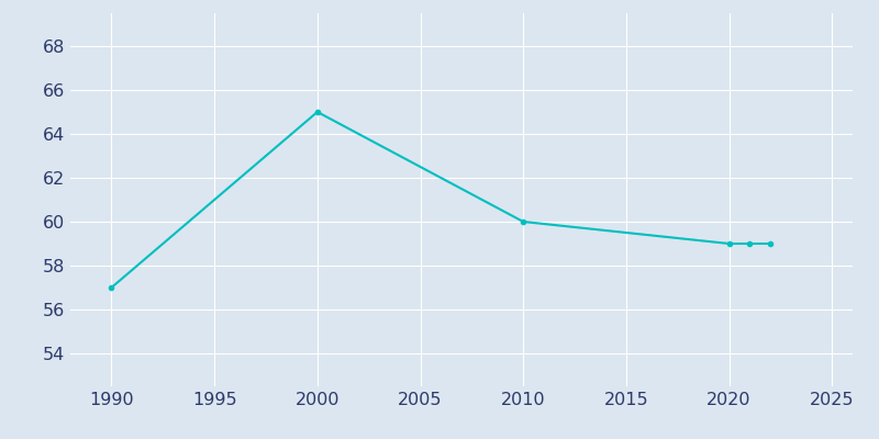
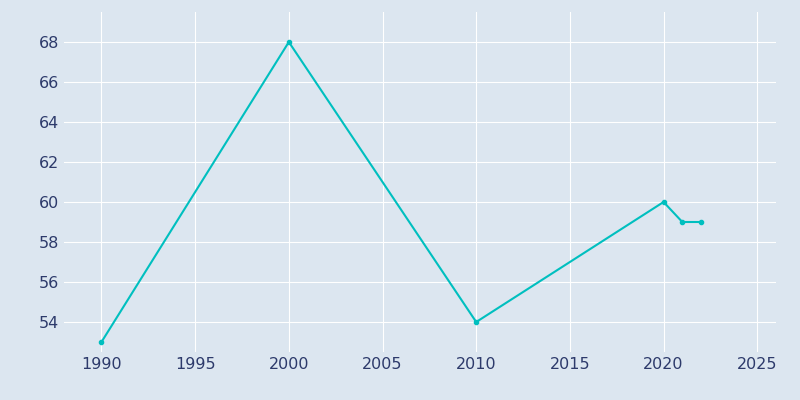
1990: 57 -> 53
2000: 65 -> 68
2010: 60 -> 54
2020: 59 -> 60
